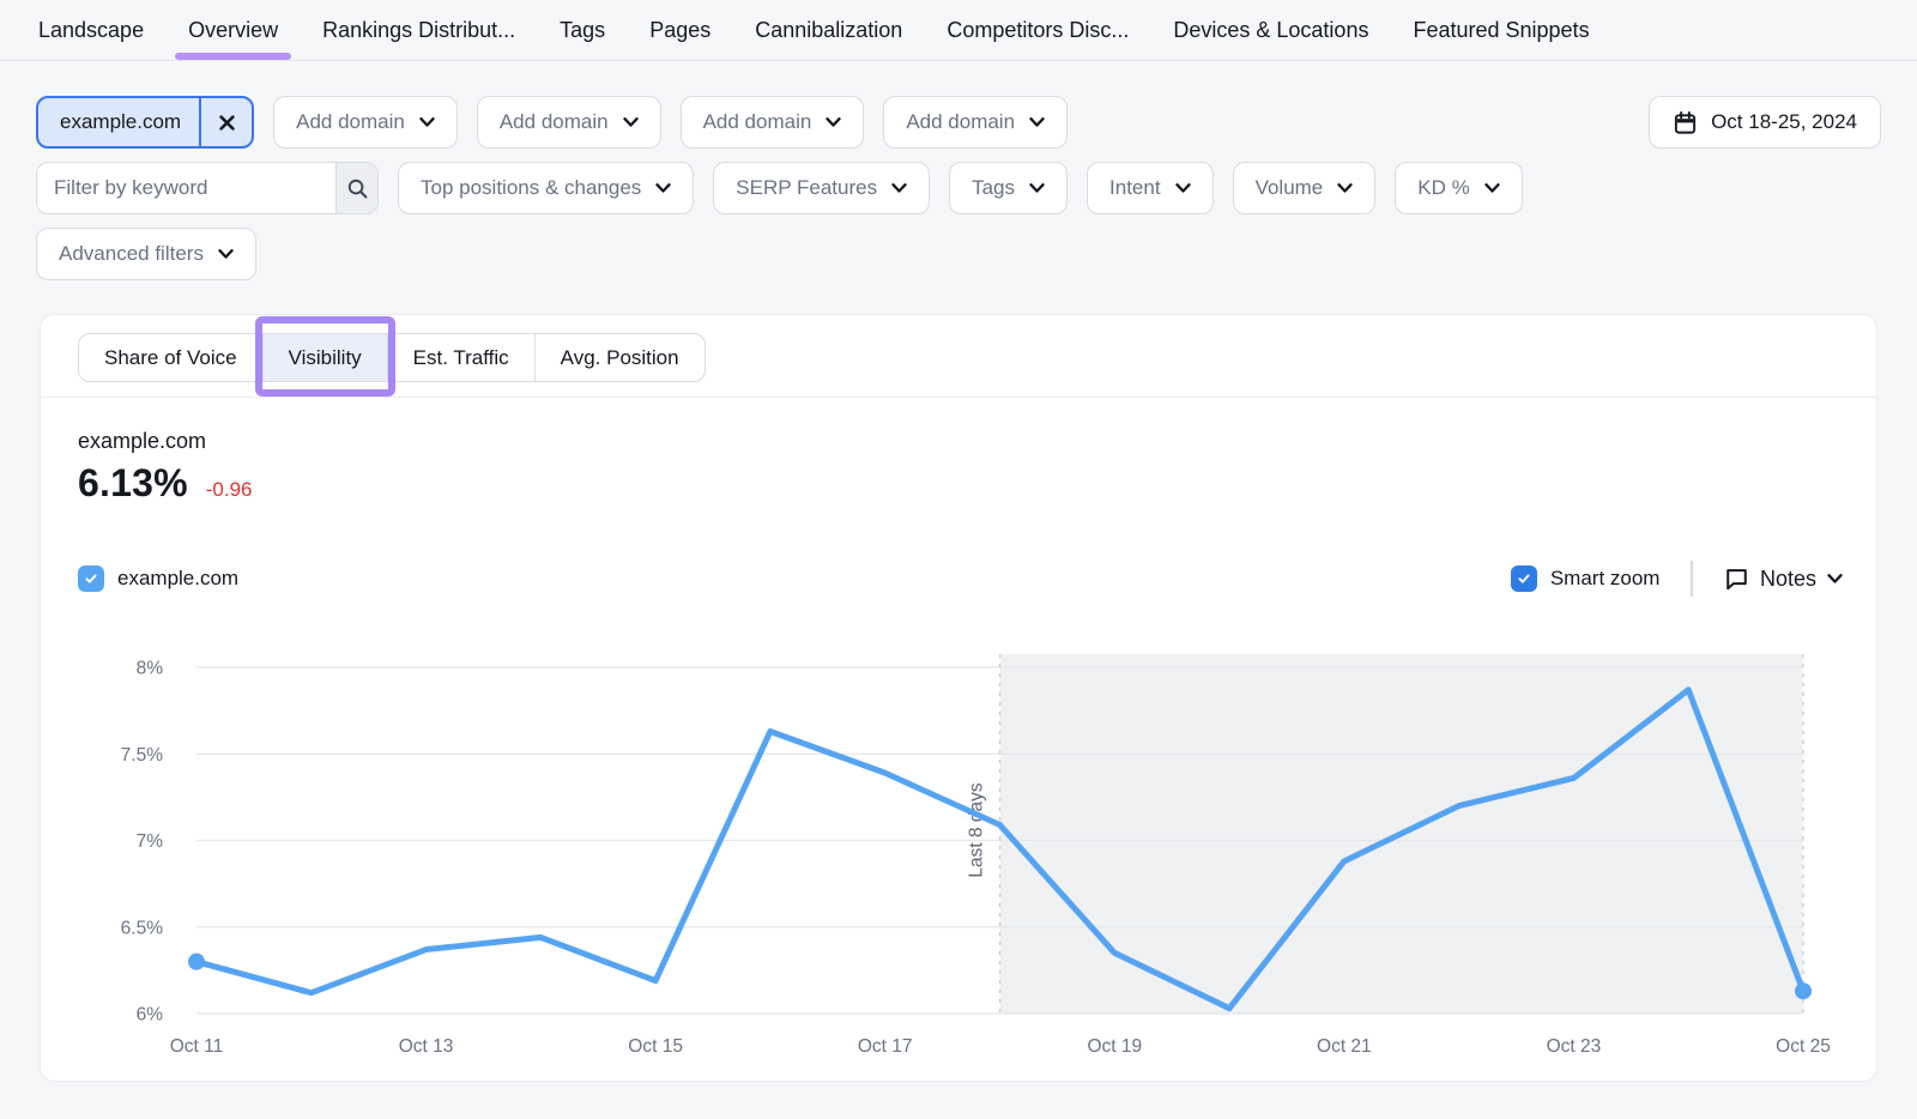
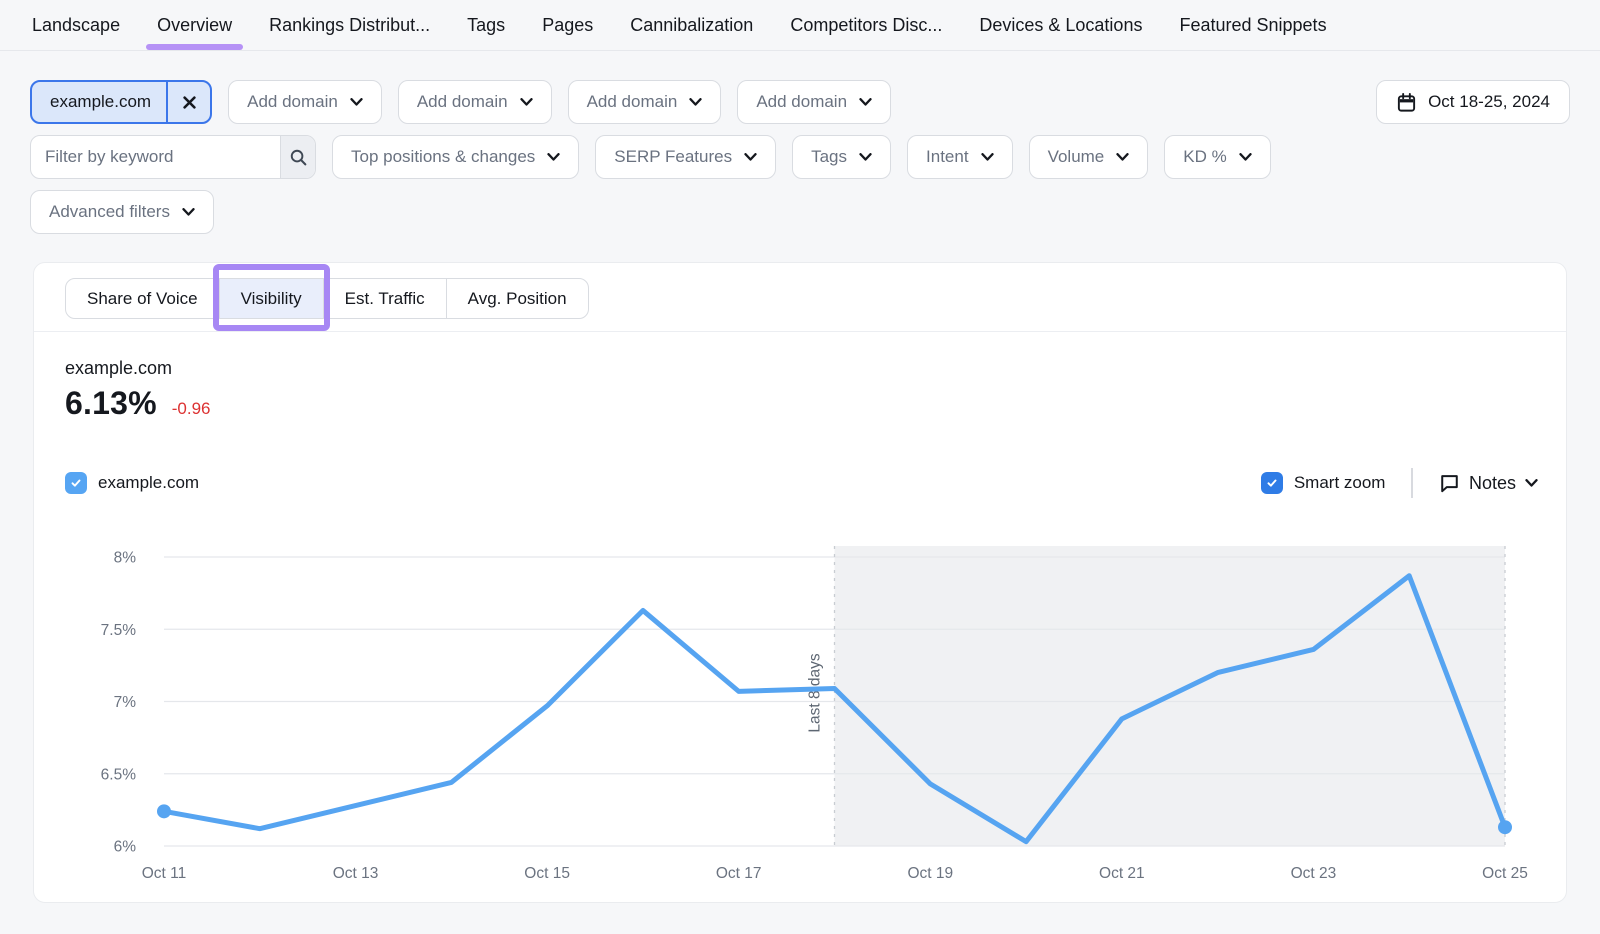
Oct 11: 6.30% -> 6.24%
Oct 13: 6.37% -> 6.28%
Oct 15: 6.19% -> 6.97%
Oct 17: 7.39% -> 7.07%
Oct 19: 6.35% -> 6.43%
